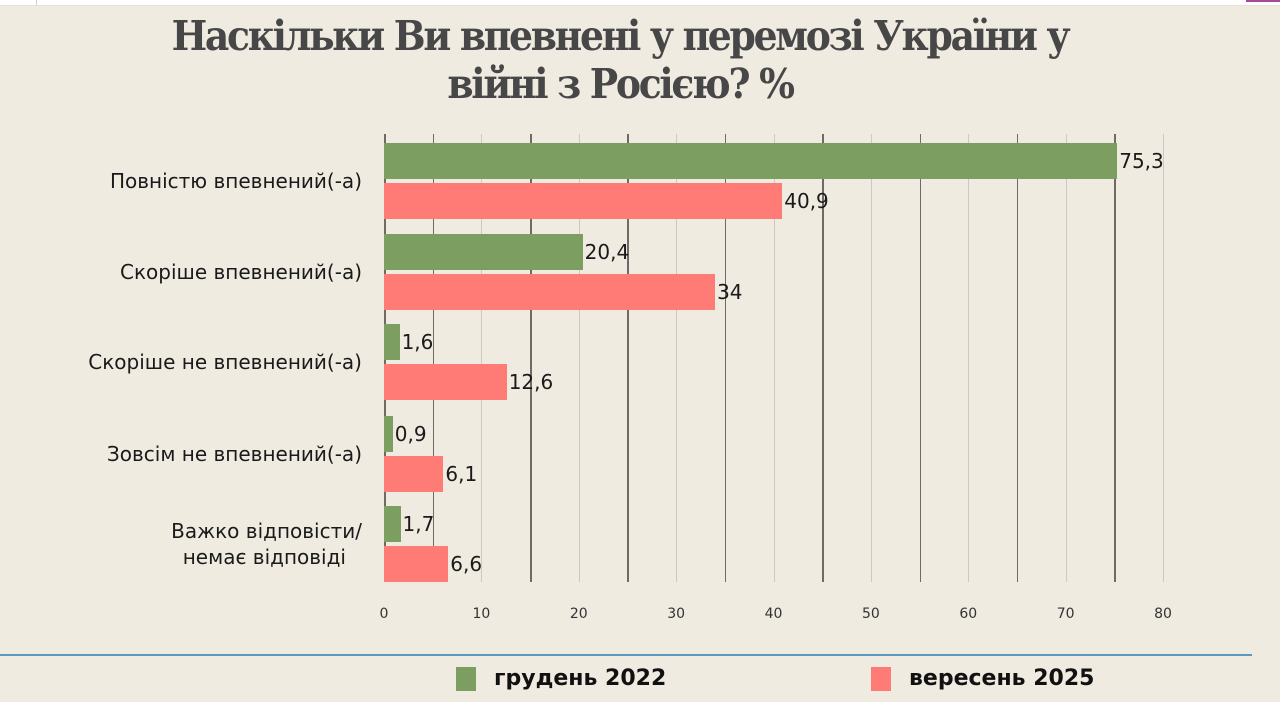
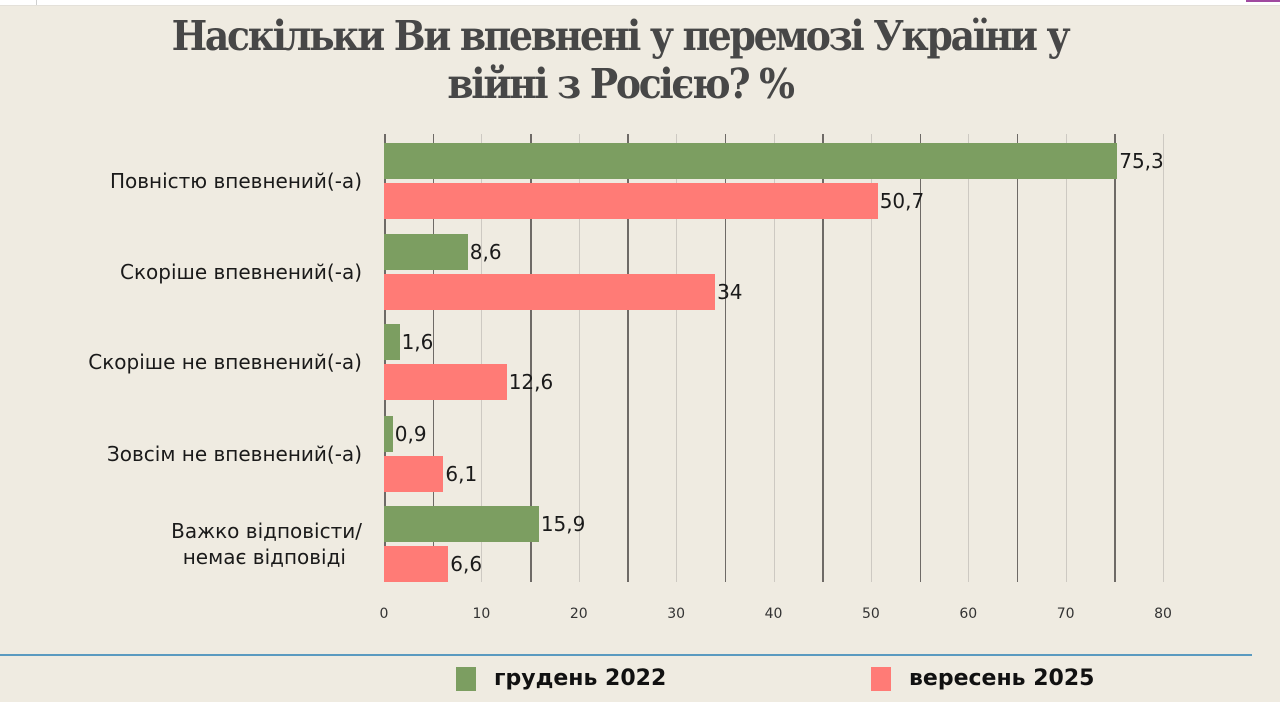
вересень 2025/Повністю впевнений(-а): 40,9 -> 50,7
грудень 2022/Скоріше впевнений(-а): 20,4 -> 8,6
грудень 2022/Важко відповісти/ немає відповіді: 1,7 -> 15,9
